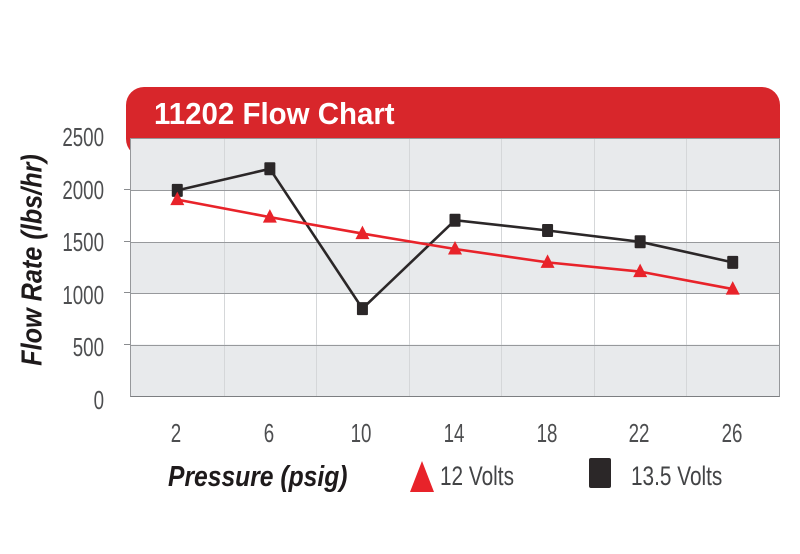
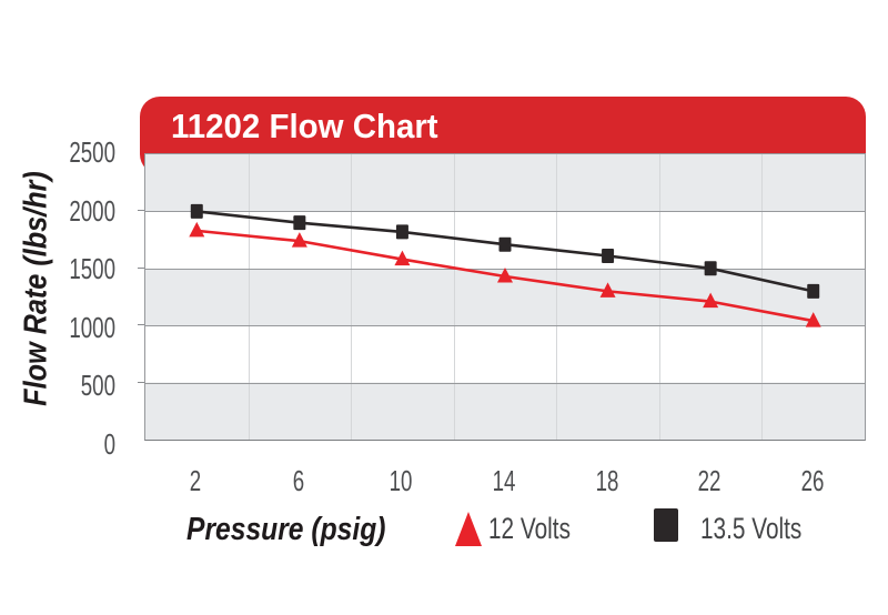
12 Volts/2: 1910 -> 1830
13.5 Volts/6: 2210 -> 1900
13.5 Volts/10: 850 -> 1820
